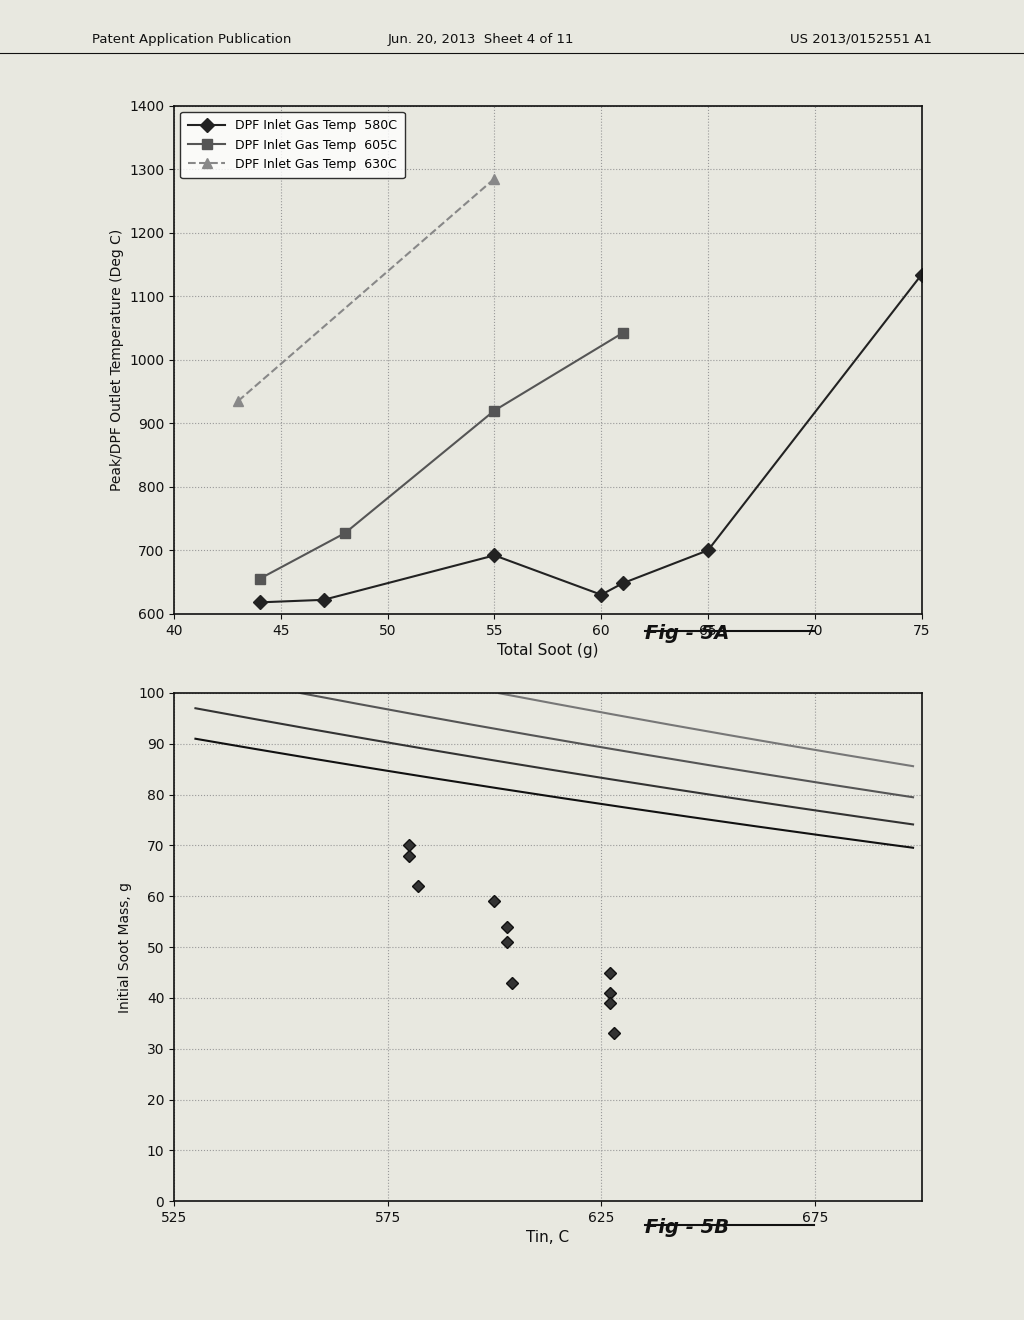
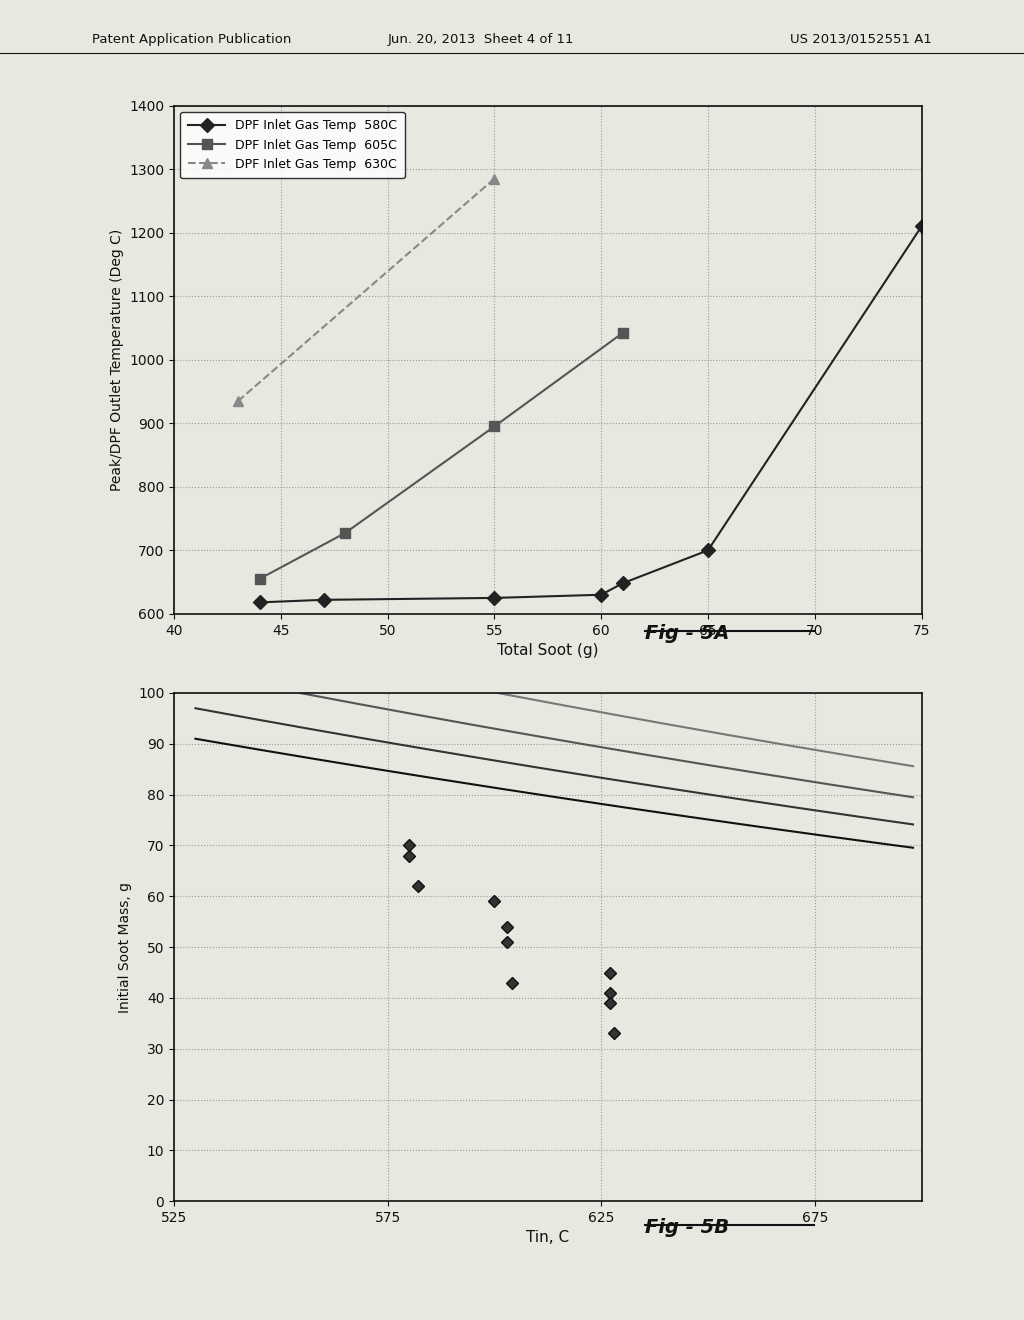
DPF Inlet Gas Temp 580C/55: 692 -> 625
DPF Inlet Gas Temp 605C/55: 920 -> 895
DPF Inlet Gas Temp 580C/75: 1134 -> 1210
